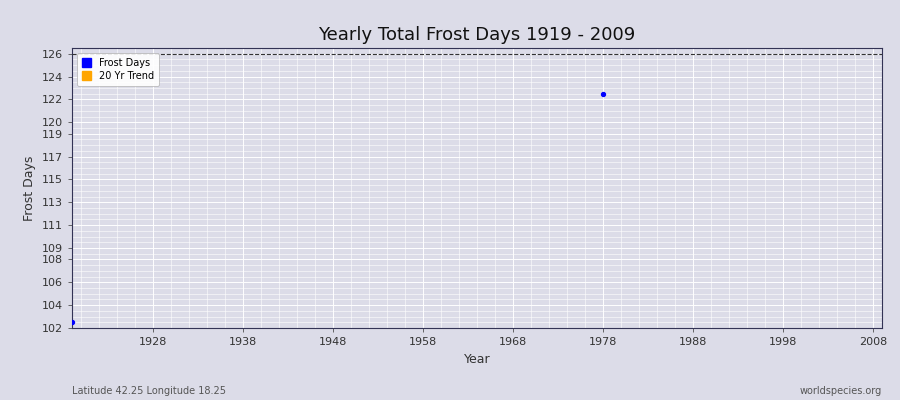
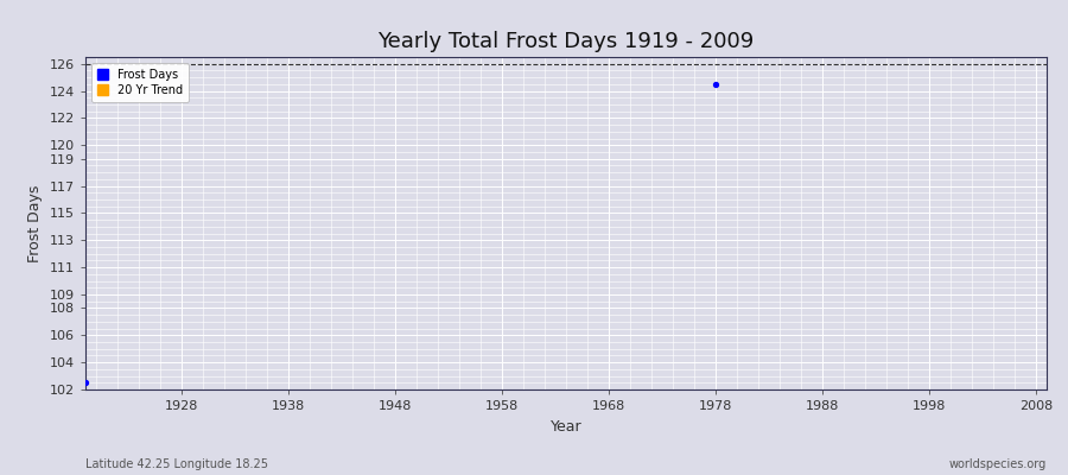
1978: 122.5 -> 124.5
